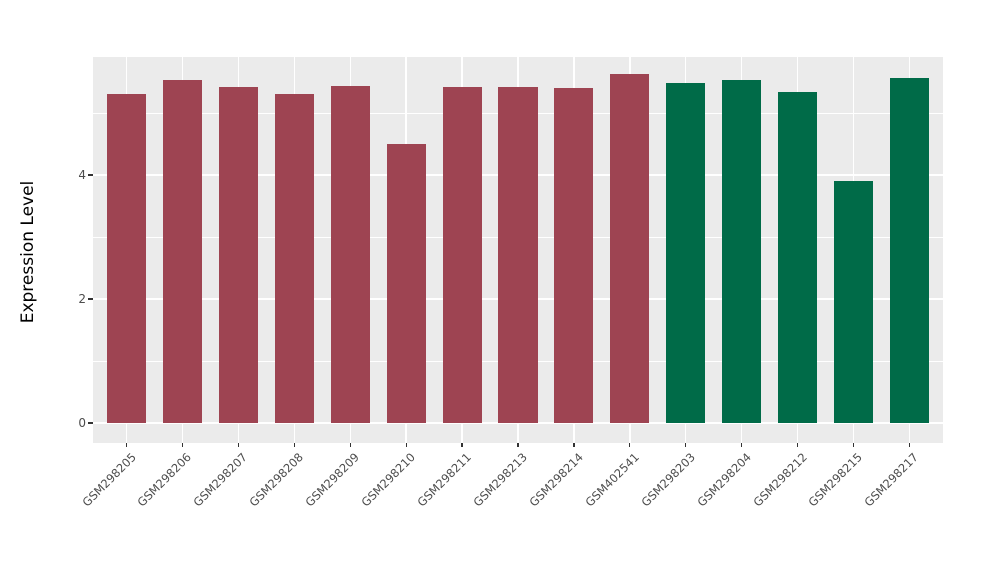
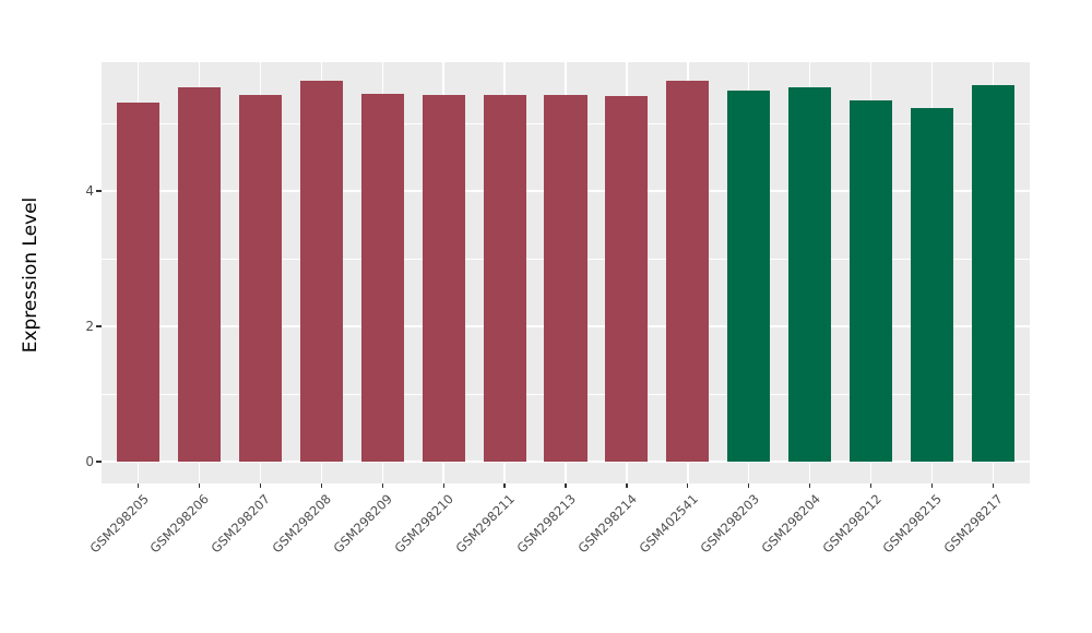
GSM298208: 5.3 -> 5.6
GSM298210: 4.5 -> 5.4
GSM298215: 3.9 -> 5.2
